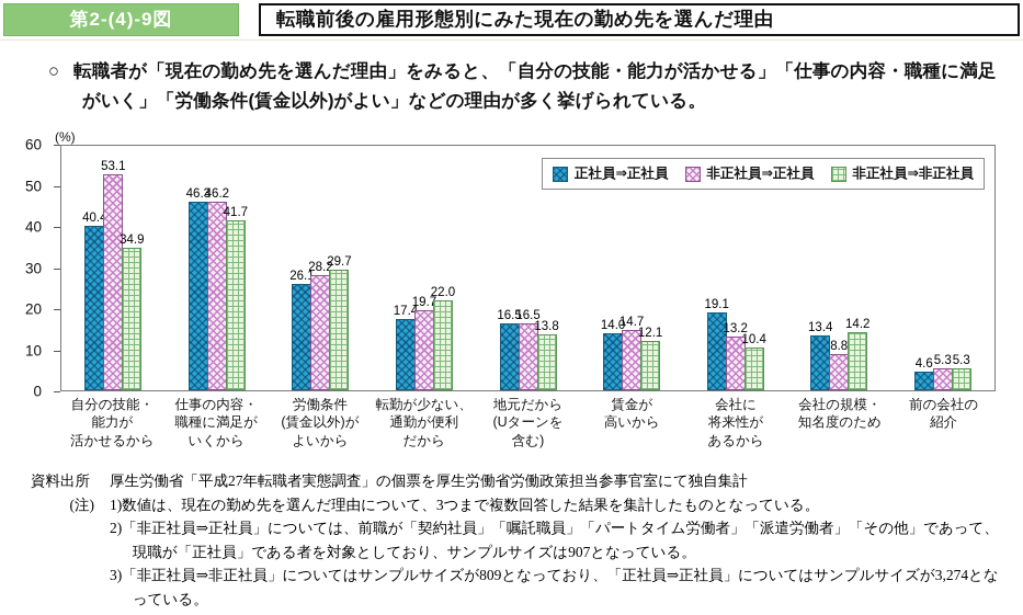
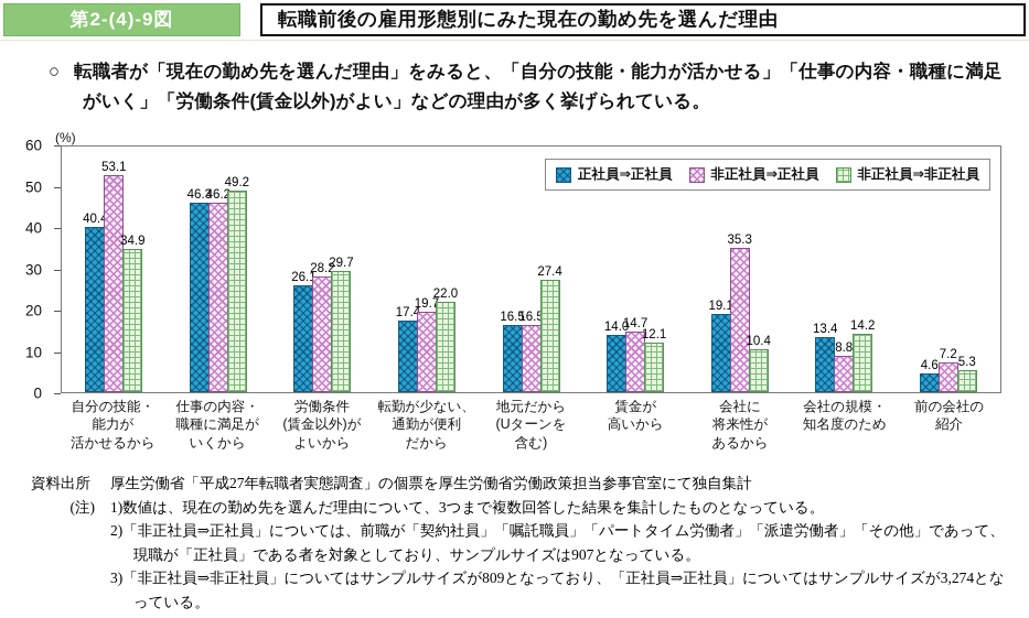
非正社員⇒非正社員/仕事の内容・ 職種に満足が いくから: 41.7 -> 49.2
非正社員⇒非正社員/地元だから (Uターンを 含む): 13.8 -> 27.4
非正社員⇒正社員/会社に 将来性が あるから: 13.2 -> 35.3
非正社員⇒正社員/前の会社の 紹介: 5.3 -> 7.2
